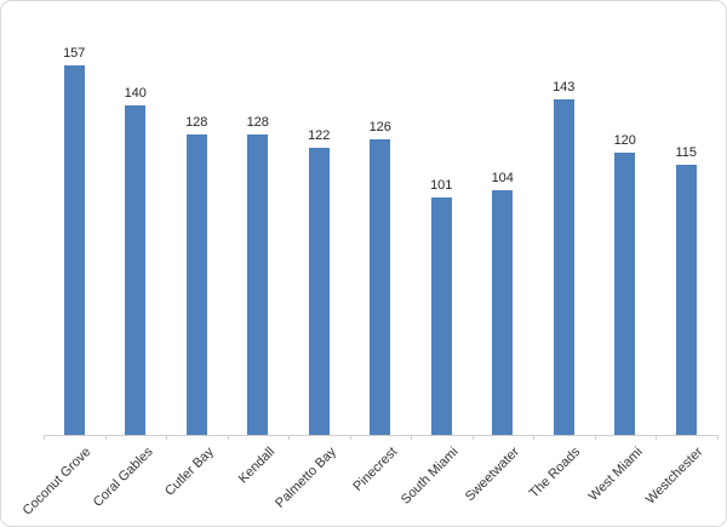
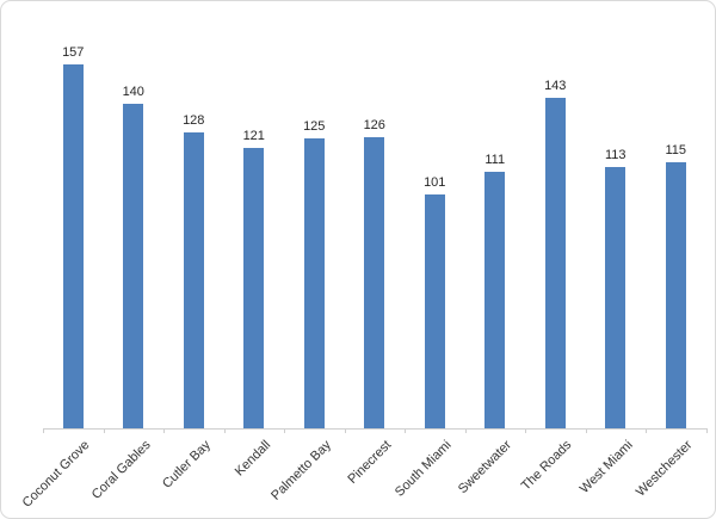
Kendall: 128 -> 121
Palmetto Bay: 122 -> 125
Sweetwater: 104 -> 111
West Miami: 120 -> 113
